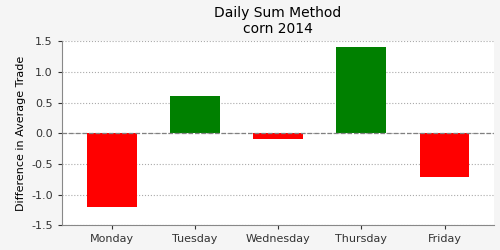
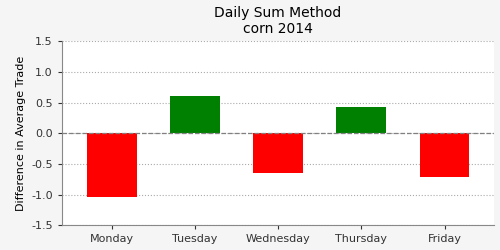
Monday: -1.20 -> -1.04
Wednesday: -0.10 -> -0.64
Thursday: 1.40 -> 0.42
